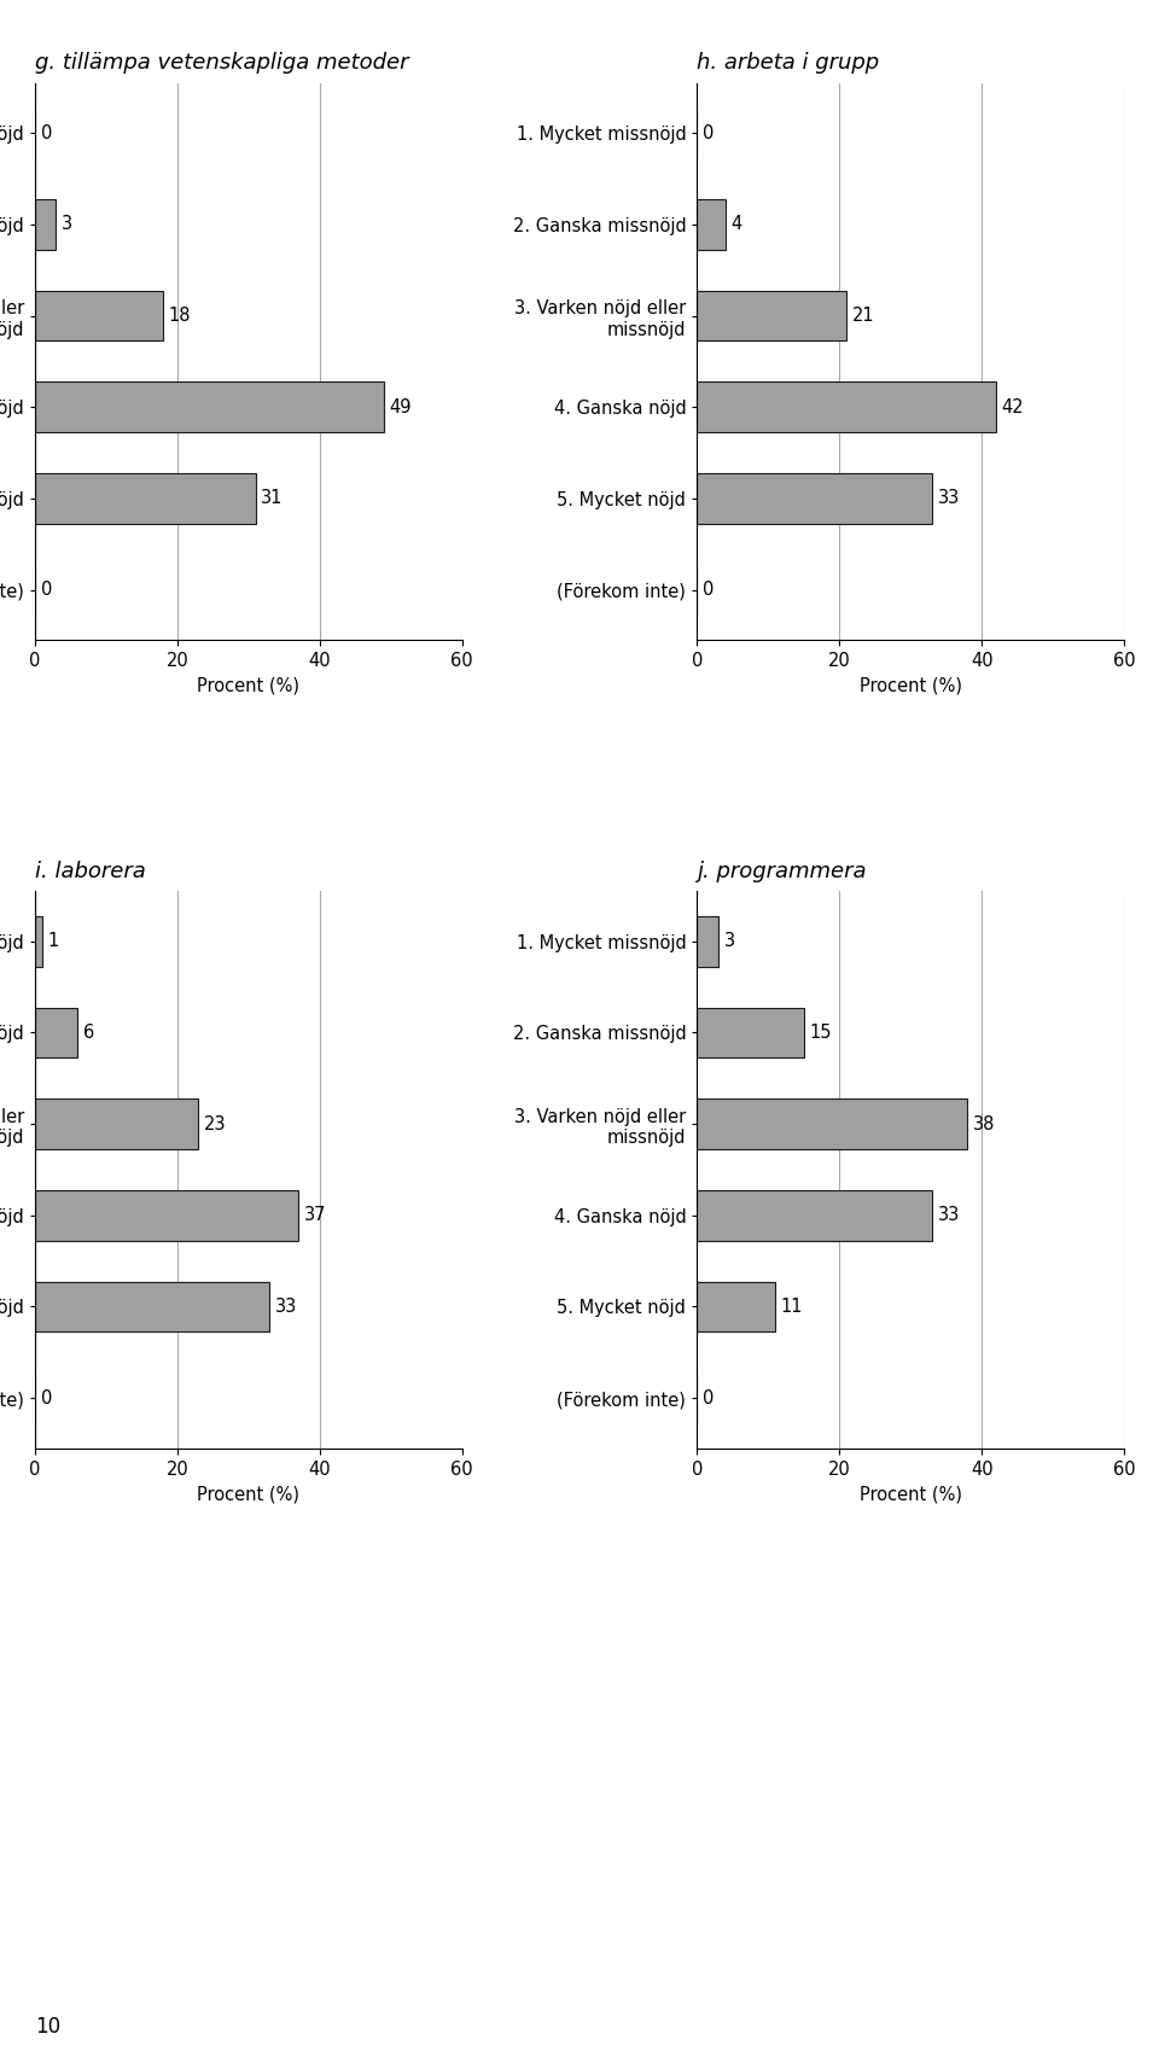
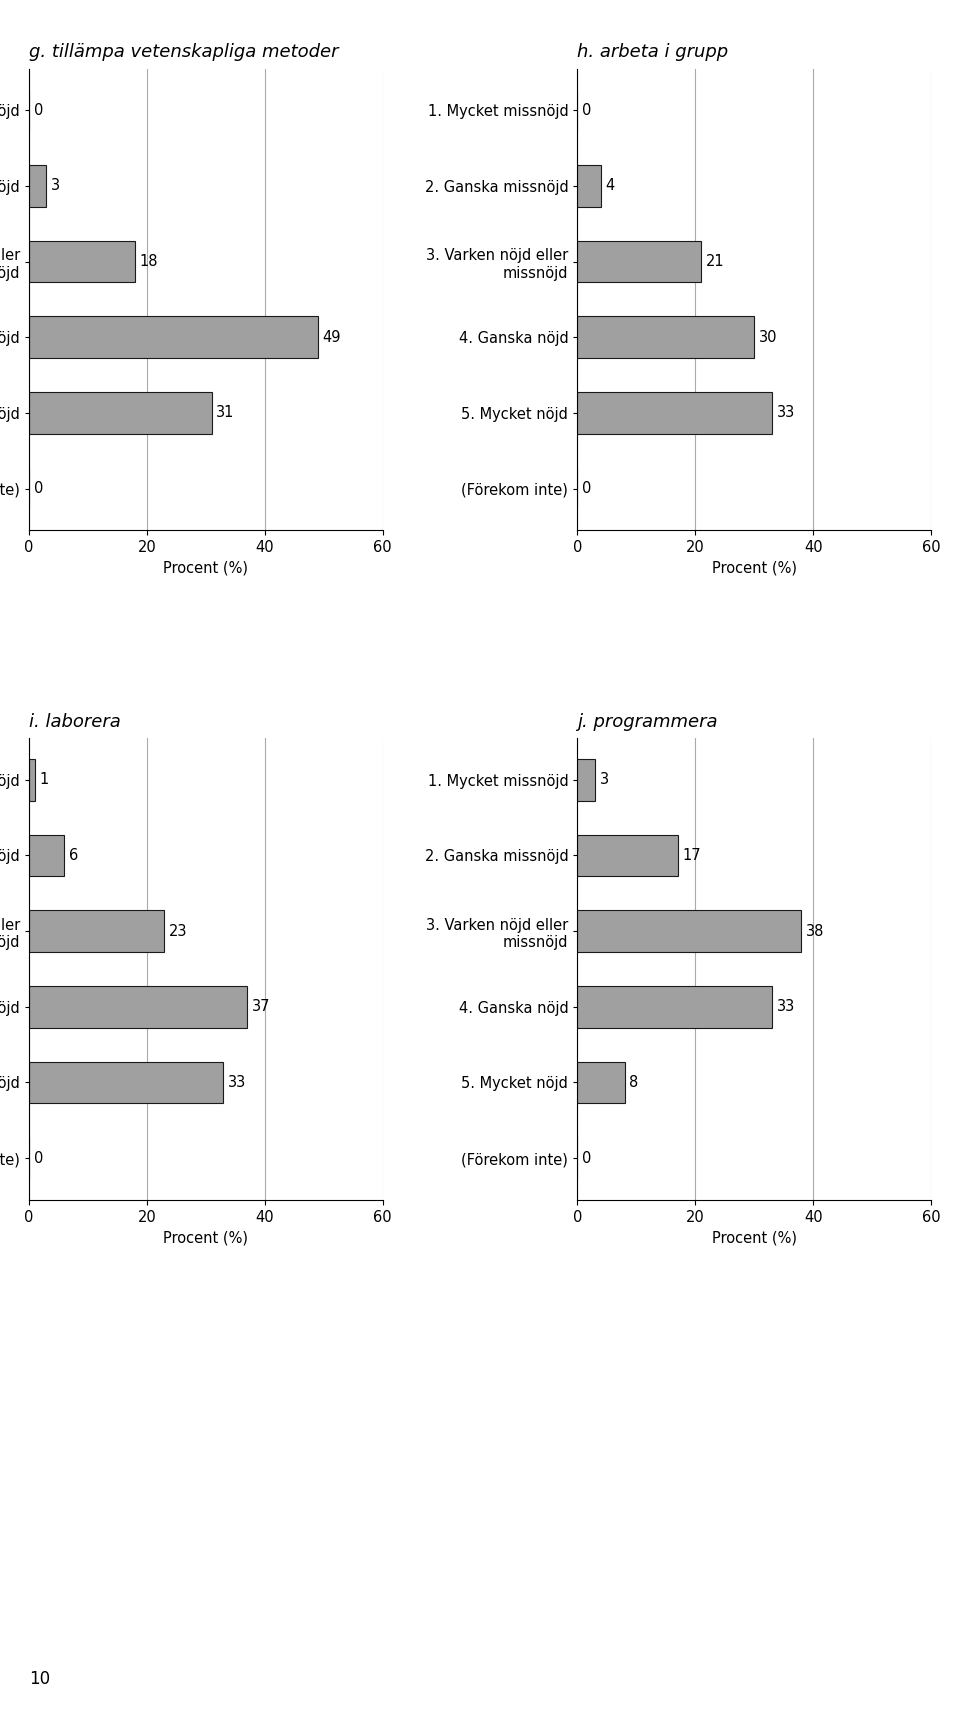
h. arbeta i grupp/4. Ganska nöjd: 42 -> 30
j. programmera/2. Ganska missnöjd: 15 -> 17
j. programmera/5. Mycket nöjd: 11 -> 8
